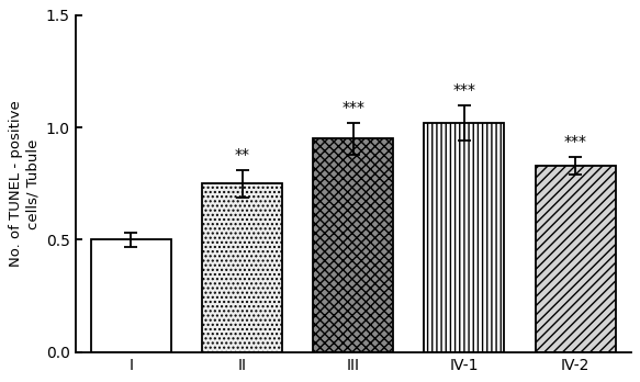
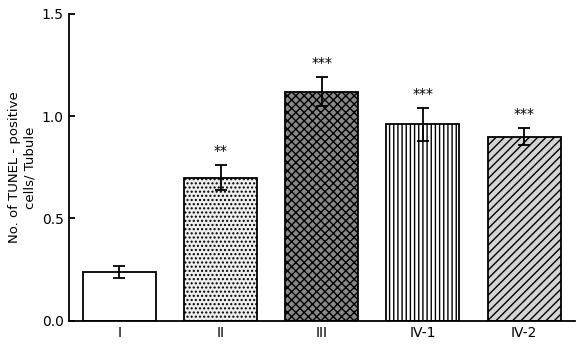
I: 0.50 -> 0.24
II: 0.75 -> 0.70
III: 0.95 -> 1.12
IV-1: 1.02 -> 0.96
IV-2: 0.83 -> 0.90
